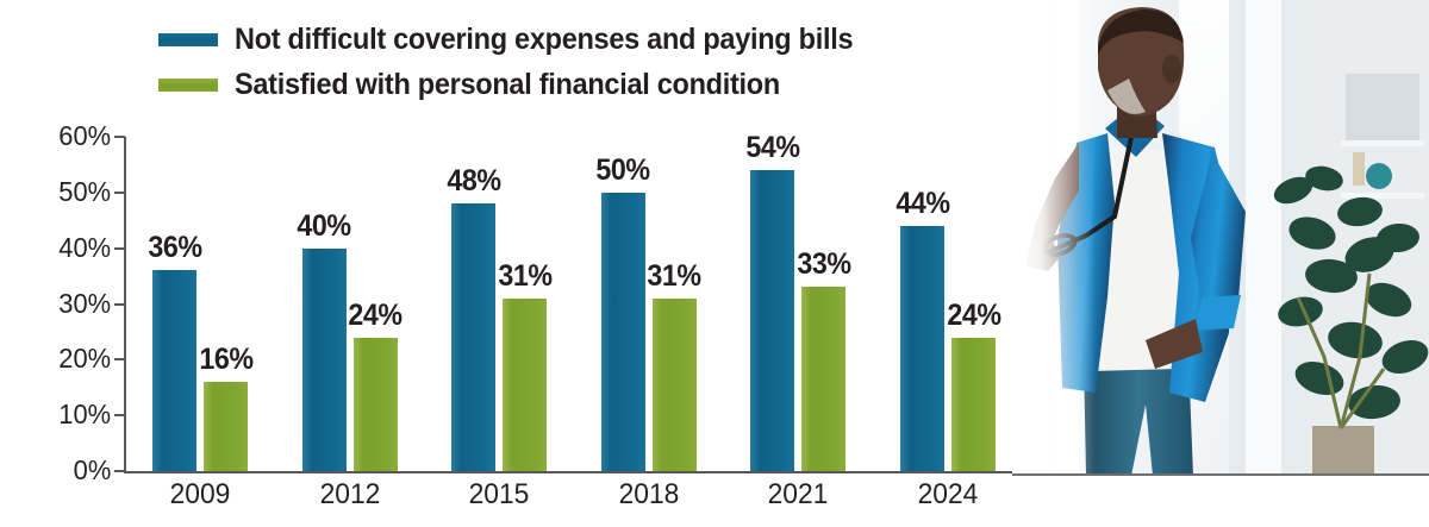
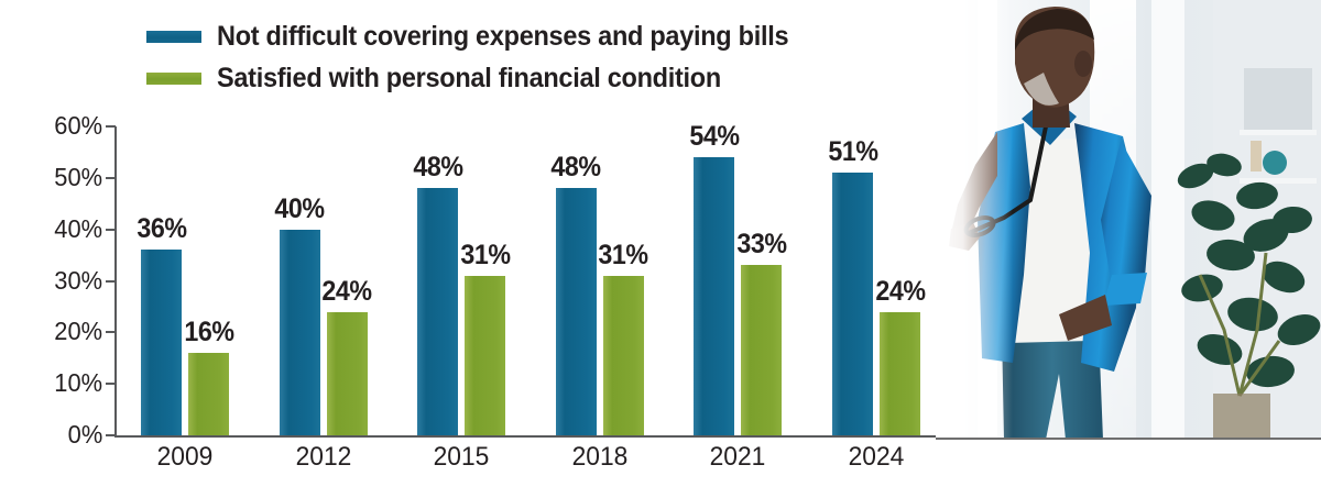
Not difficult covering expenses and paying bills/2018: 50% -> 48%
Not difficult covering expenses and paying bills/2024: 44% -> 51%
